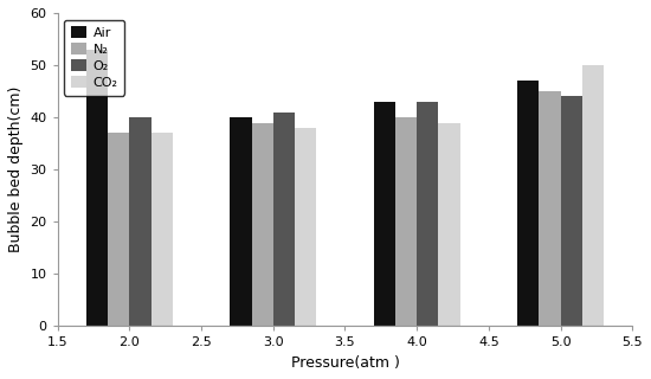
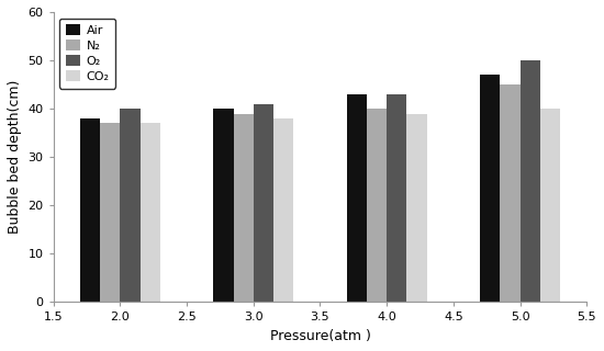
Air/2.0: 53 -> 38
O₂/5.0: 44 -> 50
CO₂/5.0: 50 -> 40
